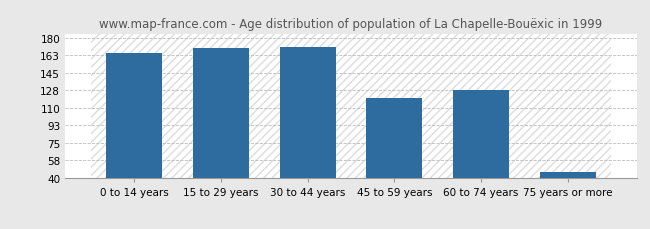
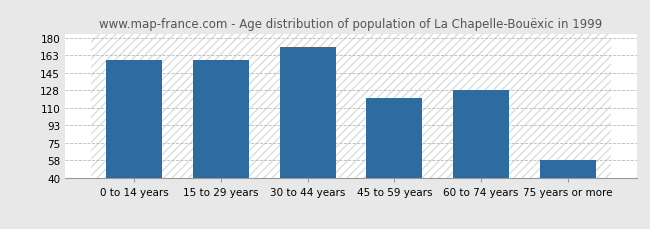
0 to 14 years: 165 -> 158
15 to 29 years: 170 -> 158
75 years or more: 46 -> 58
